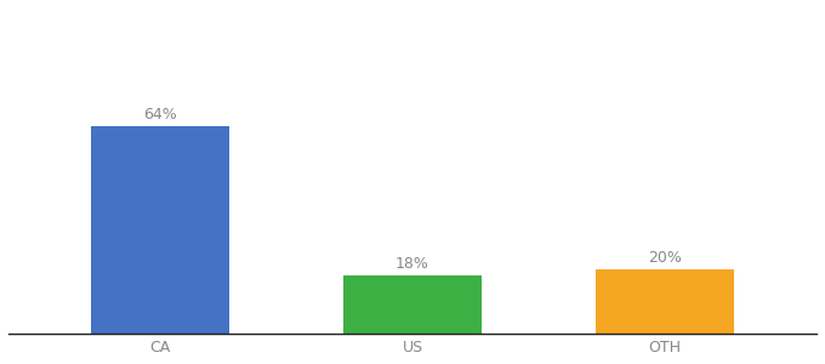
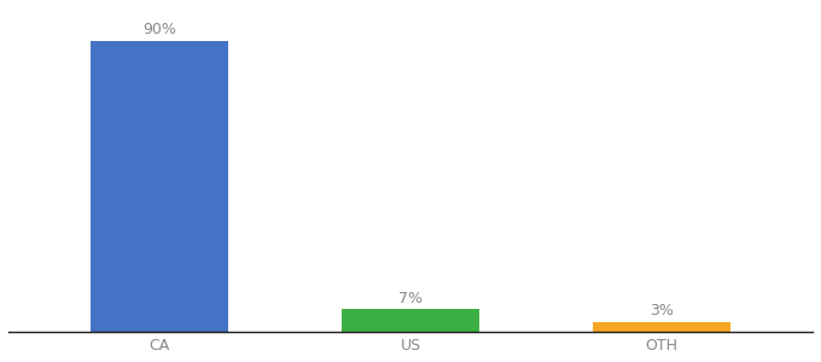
CA: 64% -> 90%
US: 18% -> 7%
OTH: 20% -> 3%
